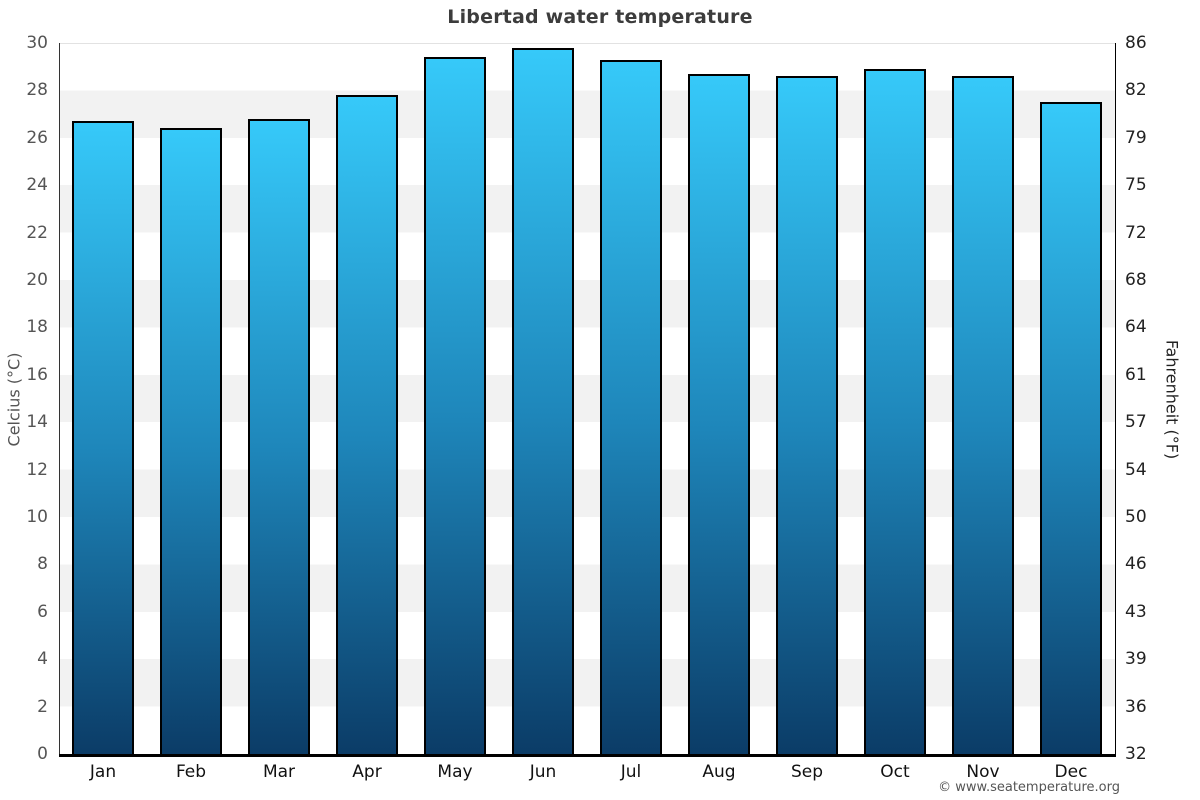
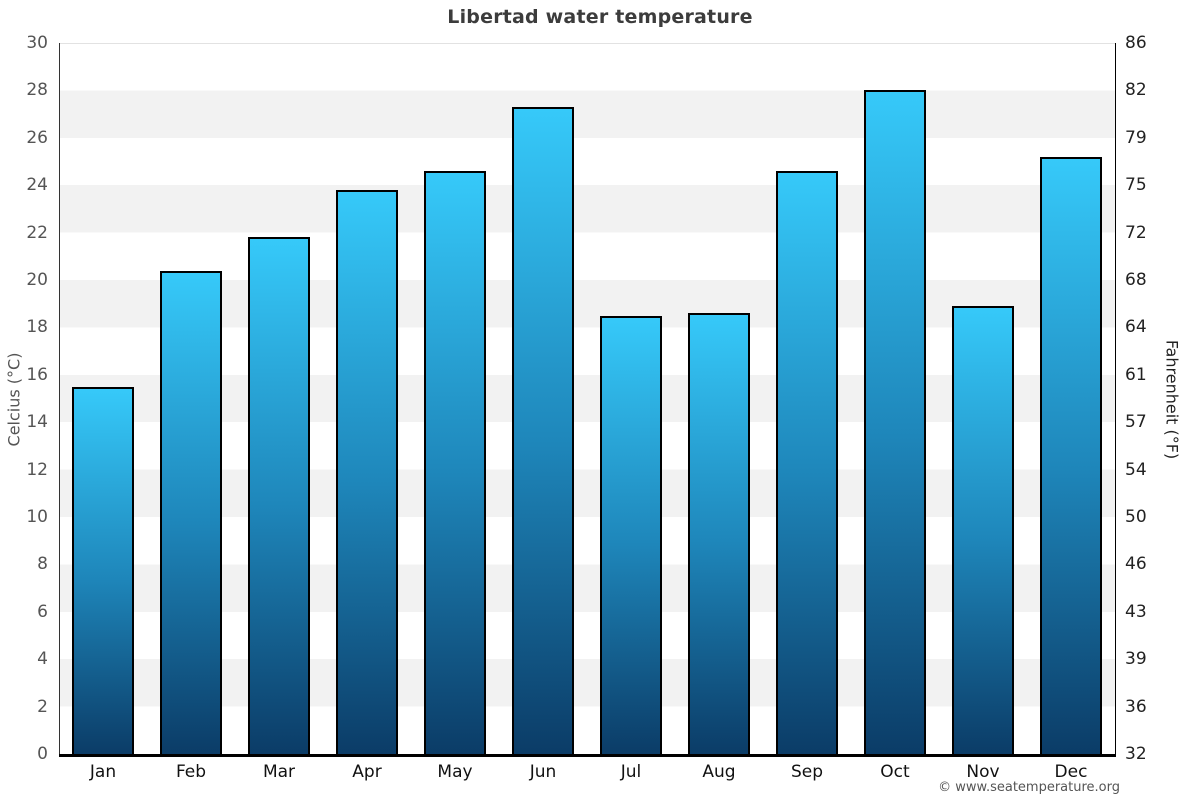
Jan: 26.7 -> 15.5
Feb: 26.4 -> 20.4
Mar: 26.8 -> 21.8
Apr: 27.8 -> 23.8
May: 29.4 -> 24.6
Jun: 29.8 -> 27.3
Jul: 29.3 -> 18.5
Aug: 28.7 -> 18.6
Sep: 28.6 -> 24.6
Oct: 28.9 -> 28.0
Nov: 28.6 -> 18.9
Dec: 27.5 -> 25.2
